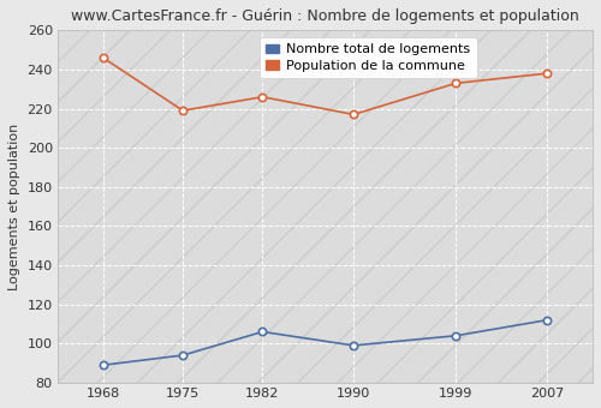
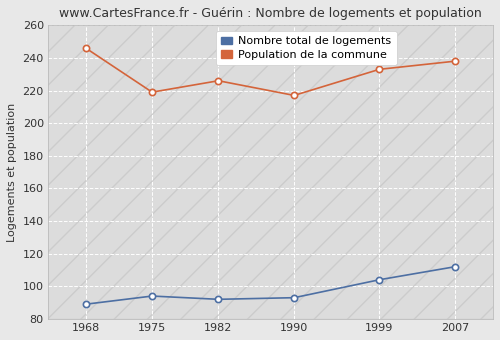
Nombre total de logements/1982: 106 -> 92
Nombre total de logements/1990: 99 -> 93
